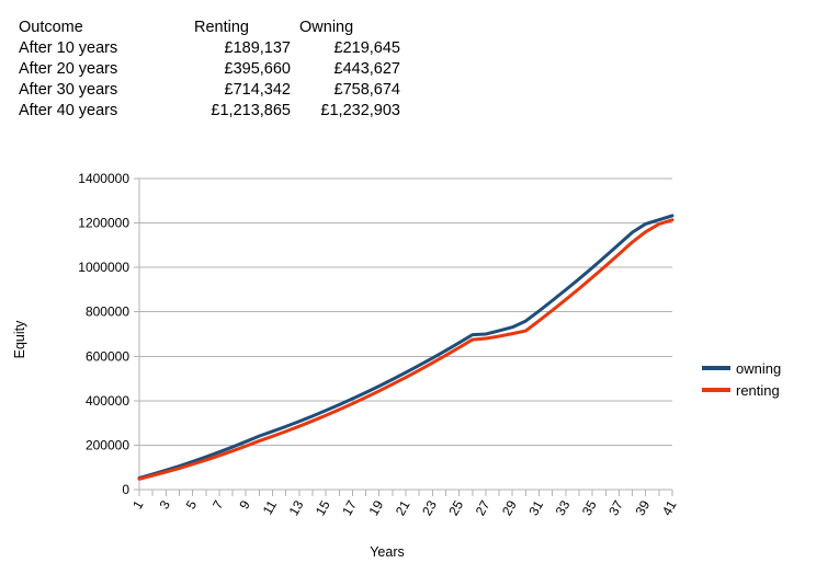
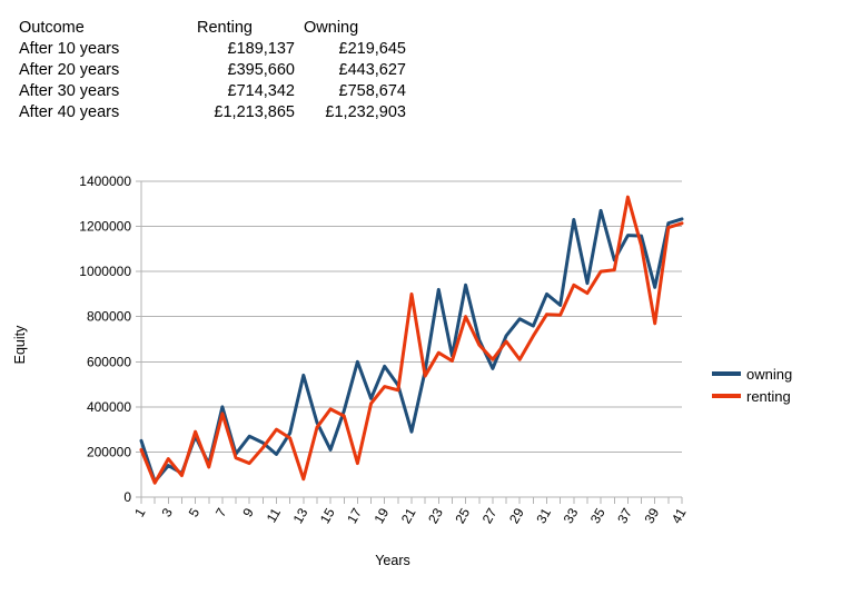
owning/1: 50000 -> 250000
renting/1: 50000 -> 210000
owning/3: 90000 -> 140000
renting/3: 80000 -> 170000
owning/5: 130000 -> 270000
renting/5: 110000 -> 290000
owning/7: 170000 -> 400000
renting/7: 150000 -> 370000
owning/9: 220000 -> 270000
renting/9: 200000 -> 150000
owning/11: 260000 -> 190000
renting/11: 240000 -> 300000
owning/13: 310000 -> 540000
renting/13: 280000 -> 80000
owning/15: 360000 -> 210000
renting/15: 330000 -> 390000
owning/17: 410000 -> 600000
renting/17: 390000 -> 150000
owning/19: 470000 -> 580000
renting/19: 440000 -> 490000
owning/21: 530000 -> 290000
renting/21: 500000 -> 900000
owning/23: 590000 -> 920000
renting/23: 570000 -> 640000
owning/25: 660000 -> 940000
renting/25: 640000 -> 800000
owning/27: 700000 -> 570000
renting/27: 680000 -> 610000
owning/29: 730000 -> 790000
renting/29: 700000 -> 610000
owning/31: 800000 -> 900000
renting/31: 760000 -> 810000
owning/33: 900000 -> 1230000
renting/33: 860000 -> 940000
owning/35: 1000000 -> 1270000
renting/35: 960000 -> 1000000
owning/37: 1100000 -> 1160000
renting/37: 1060000 -> 1330000
owning/39: 1200000 -> 930000
renting/39: 1160000 -> 770000
